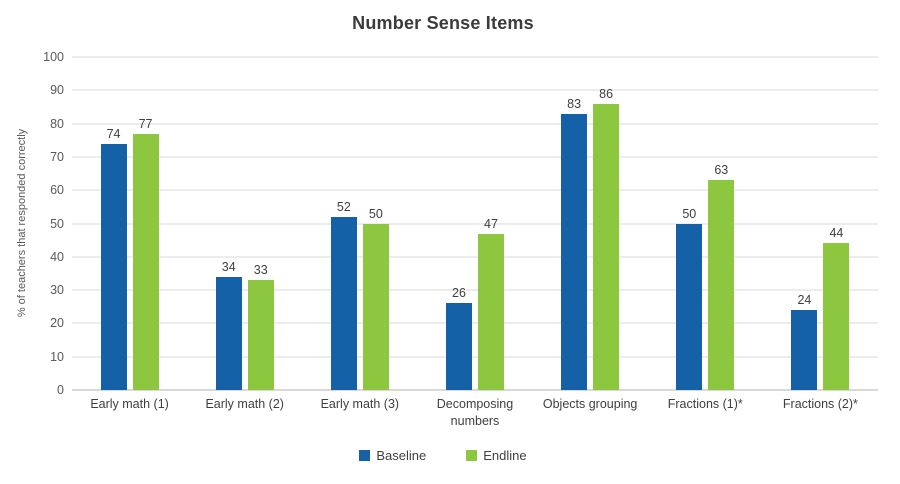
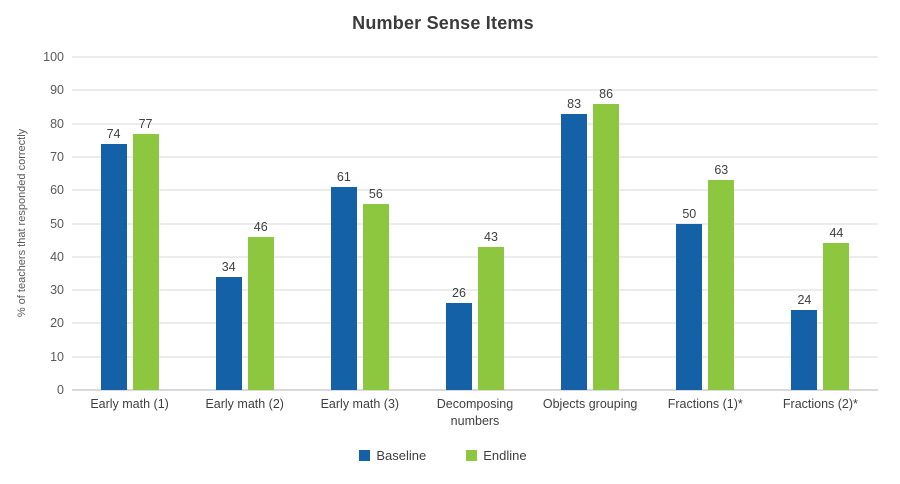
Endline/Early math (2): 33 -> 46
Baseline/Early math (3): 52 -> 61
Endline/Early math (3): 50 -> 56
Endline/Decomposing numbers: 47 -> 43
